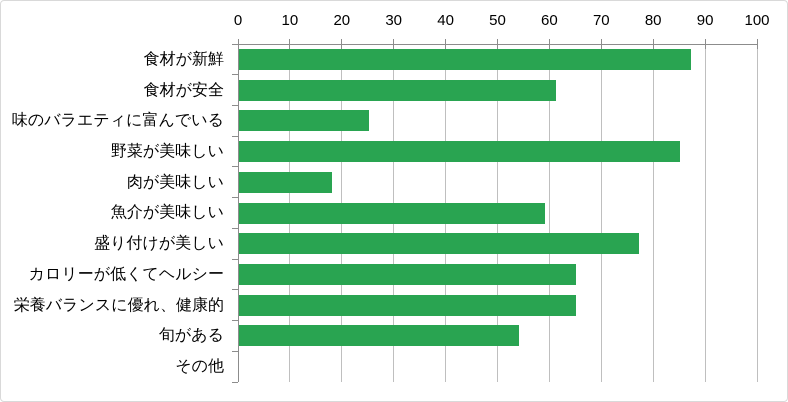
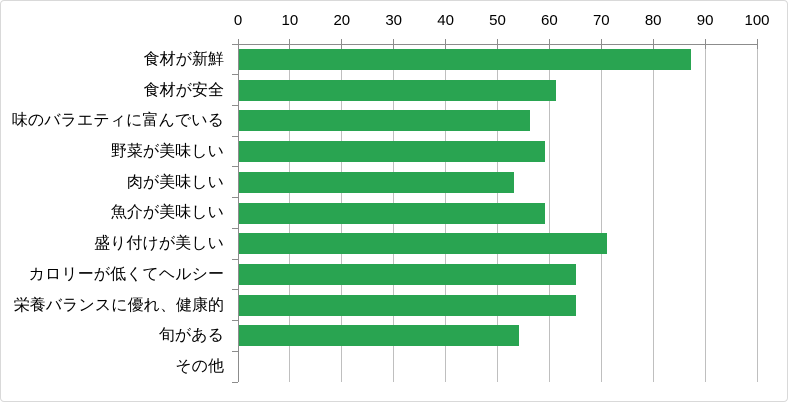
味のバラエティに富んでいる: 25 -> 56
野菜が美味しい: 85 -> 59
肉が美味しい: 18 -> 53
盛り付けが美しい: 77 -> 71
